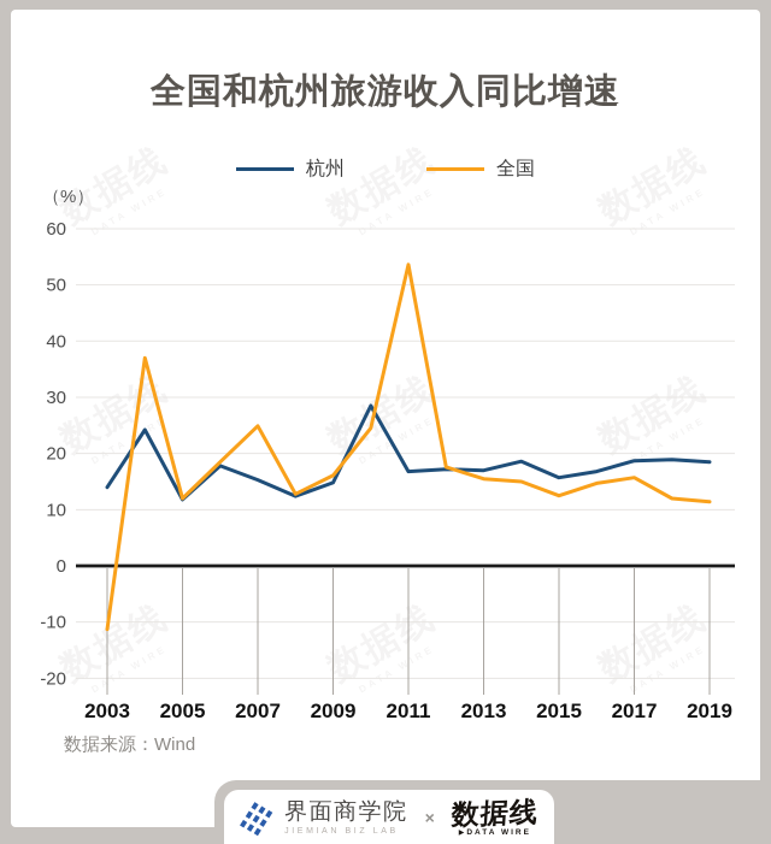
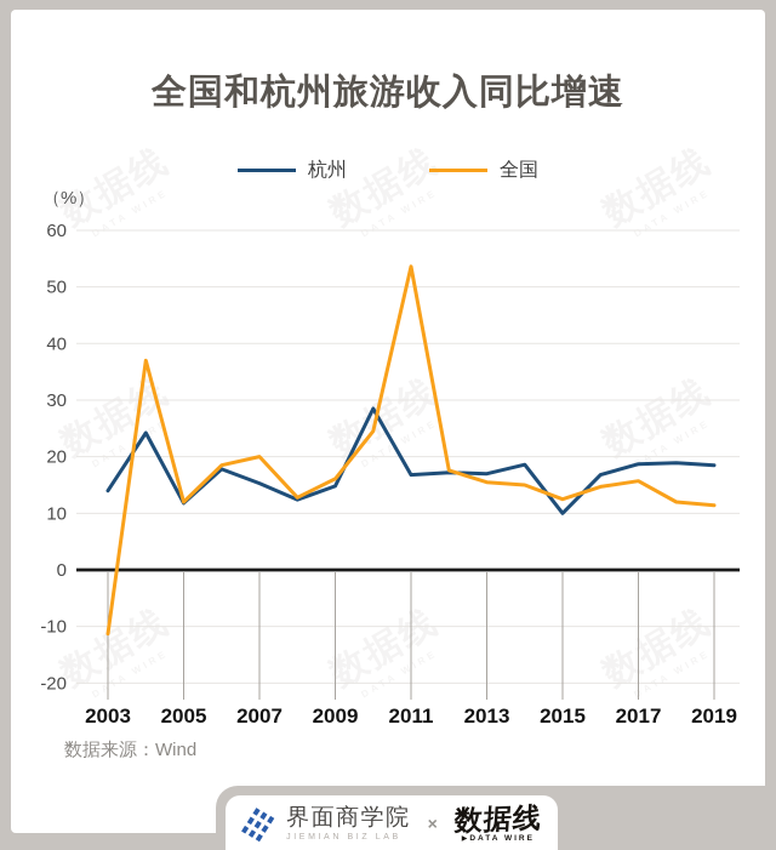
全国/2007: 25 -> 20
杭州/2015: 16 -> 10
